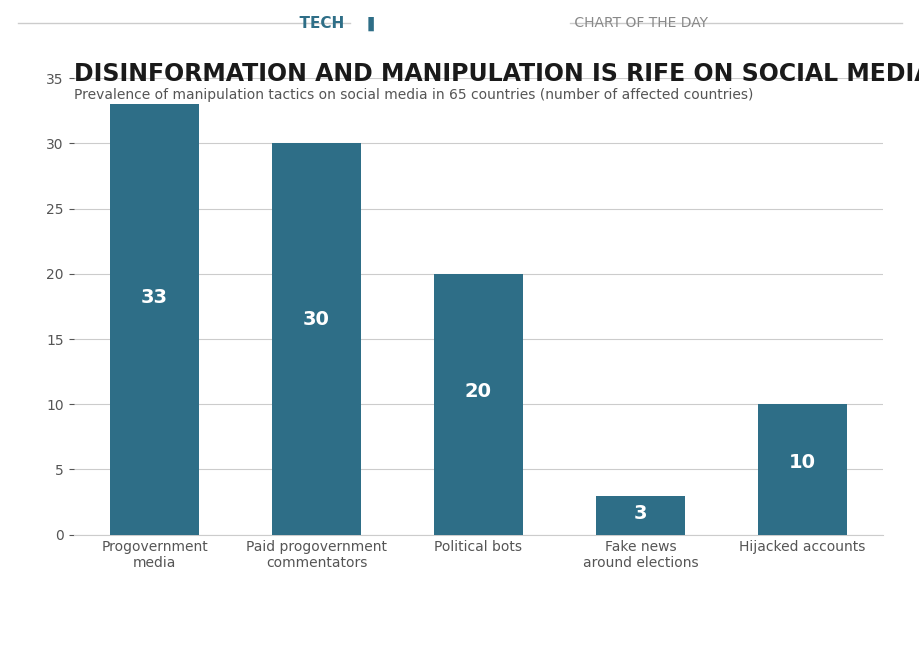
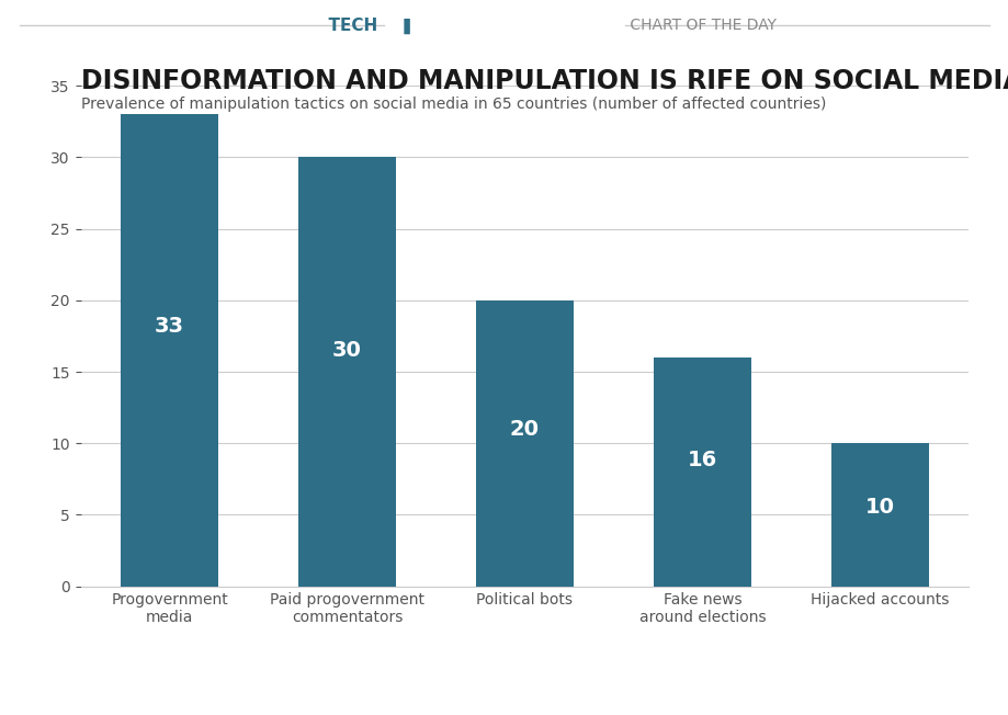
Fake news around elections: 3 -> 16
